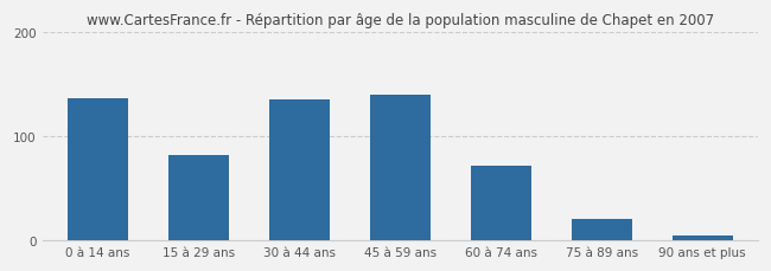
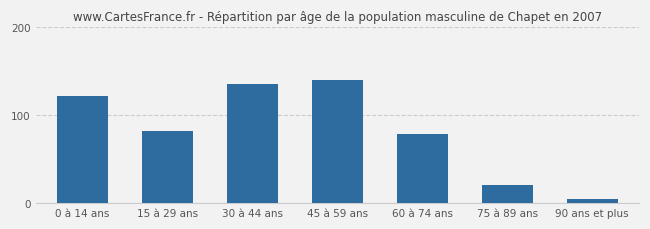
0 à 14 ans: 136 -> 122
60 à 74 ans: 72 -> 78
